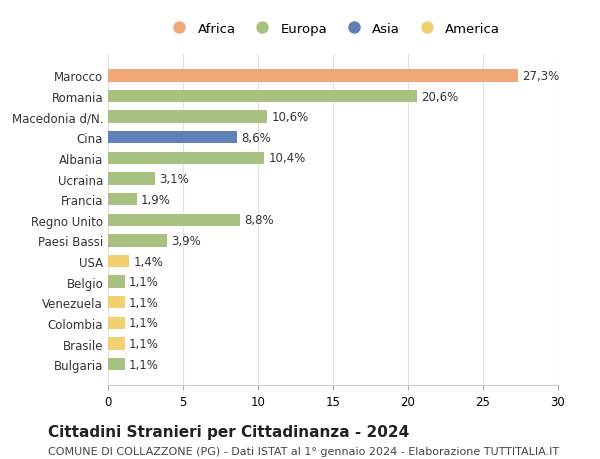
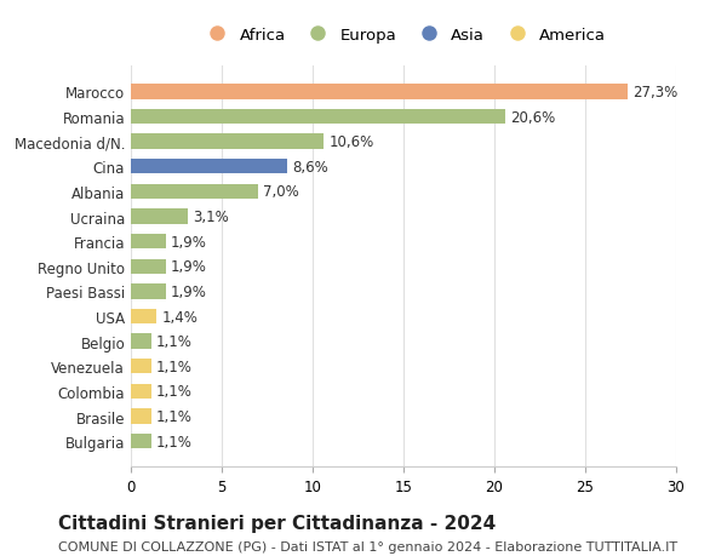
Albania: 10,4% -> 7,0%
Regno Unito: 8,8% -> 1,9%
Paesi Bassi: 3,9% -> 1,9%
